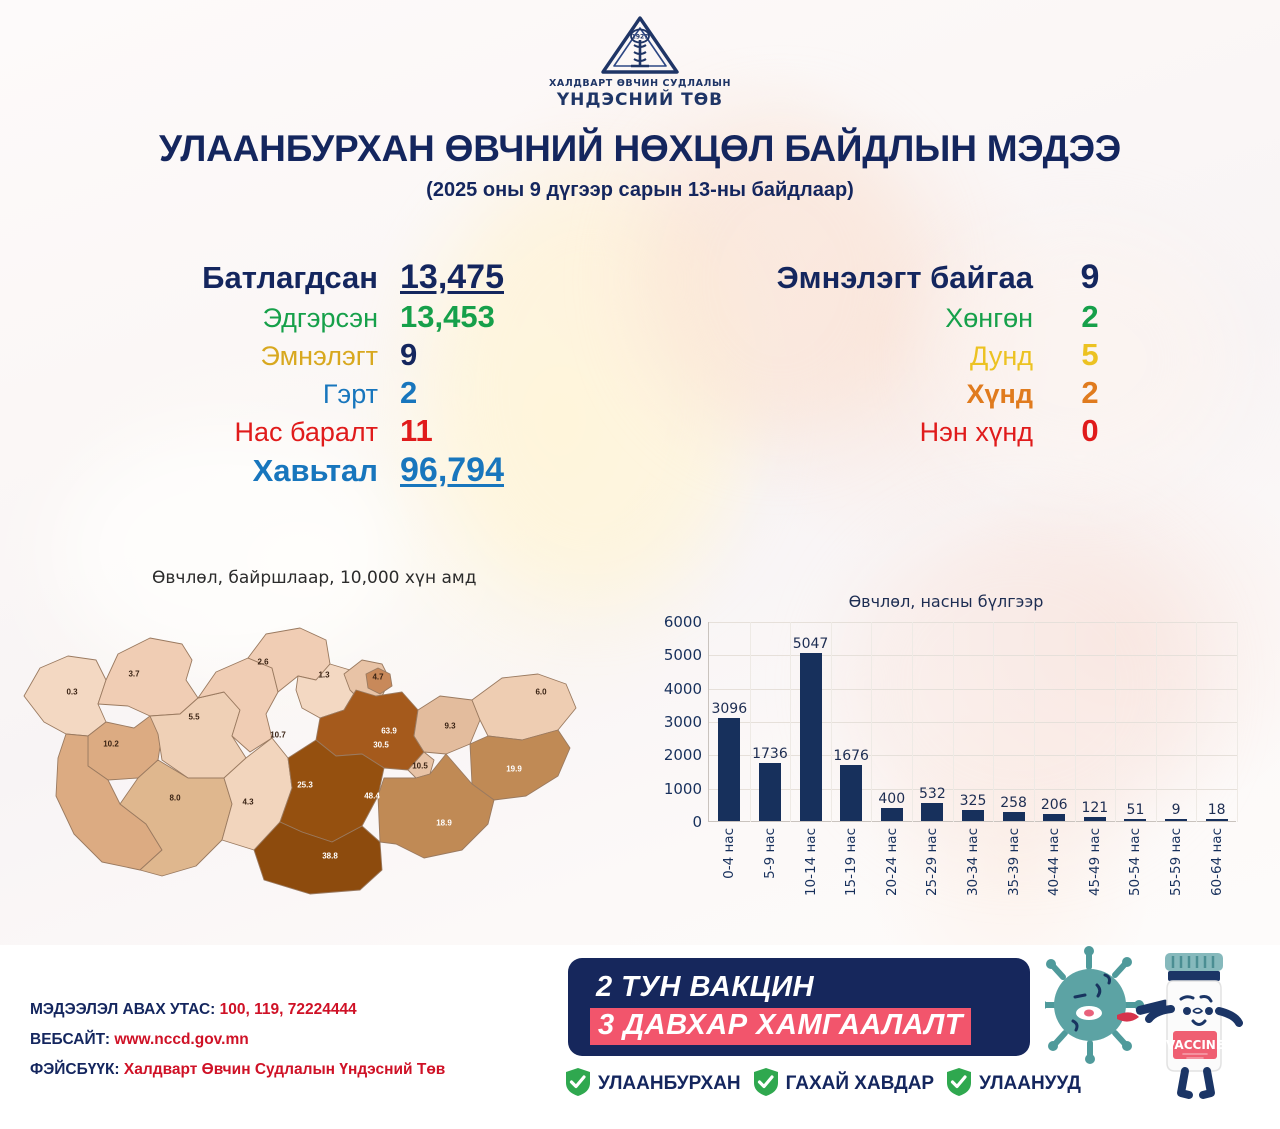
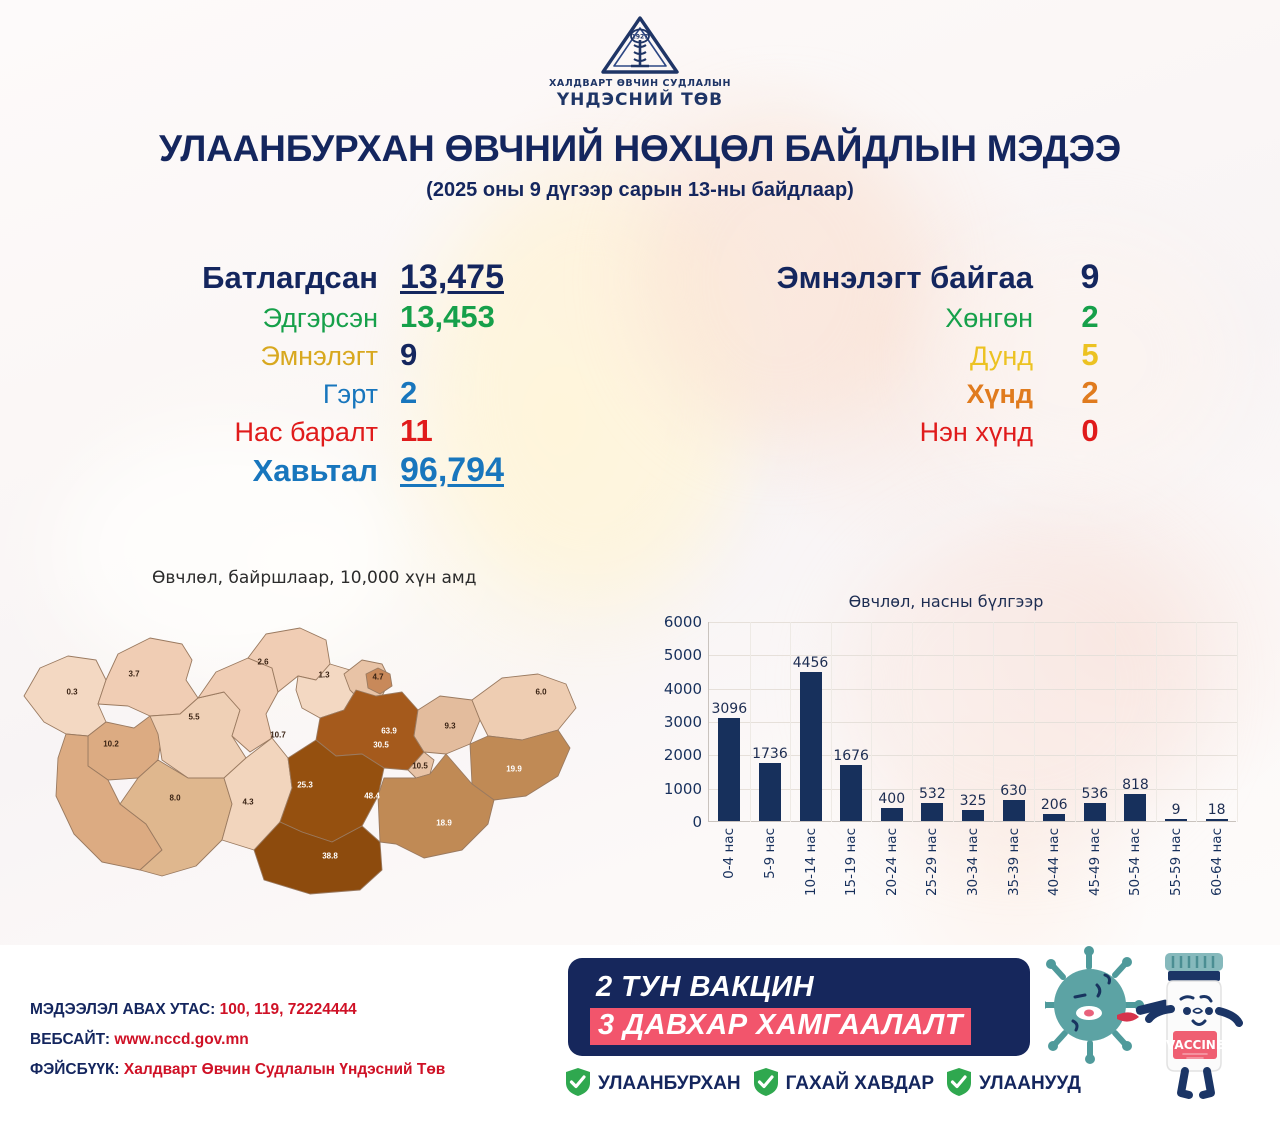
10-14 нас: 5047 -> 4456
35-39 нас: 258 -> 630
45-49 нас: 121 -> 536
50-54 нас: 51 -> 818
